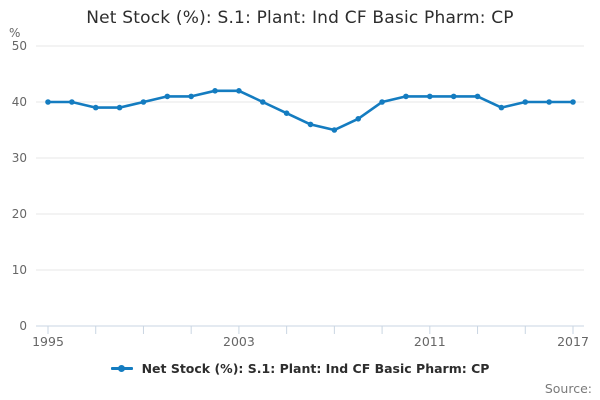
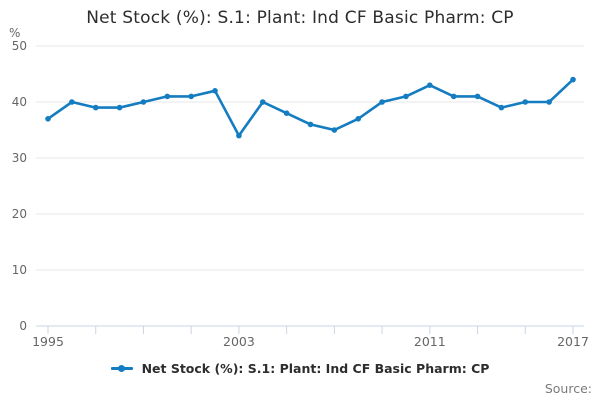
1995: 40 -> 37
2003: 42 -> 34
2011: 41 -> 43
2017: 40 -> 44
